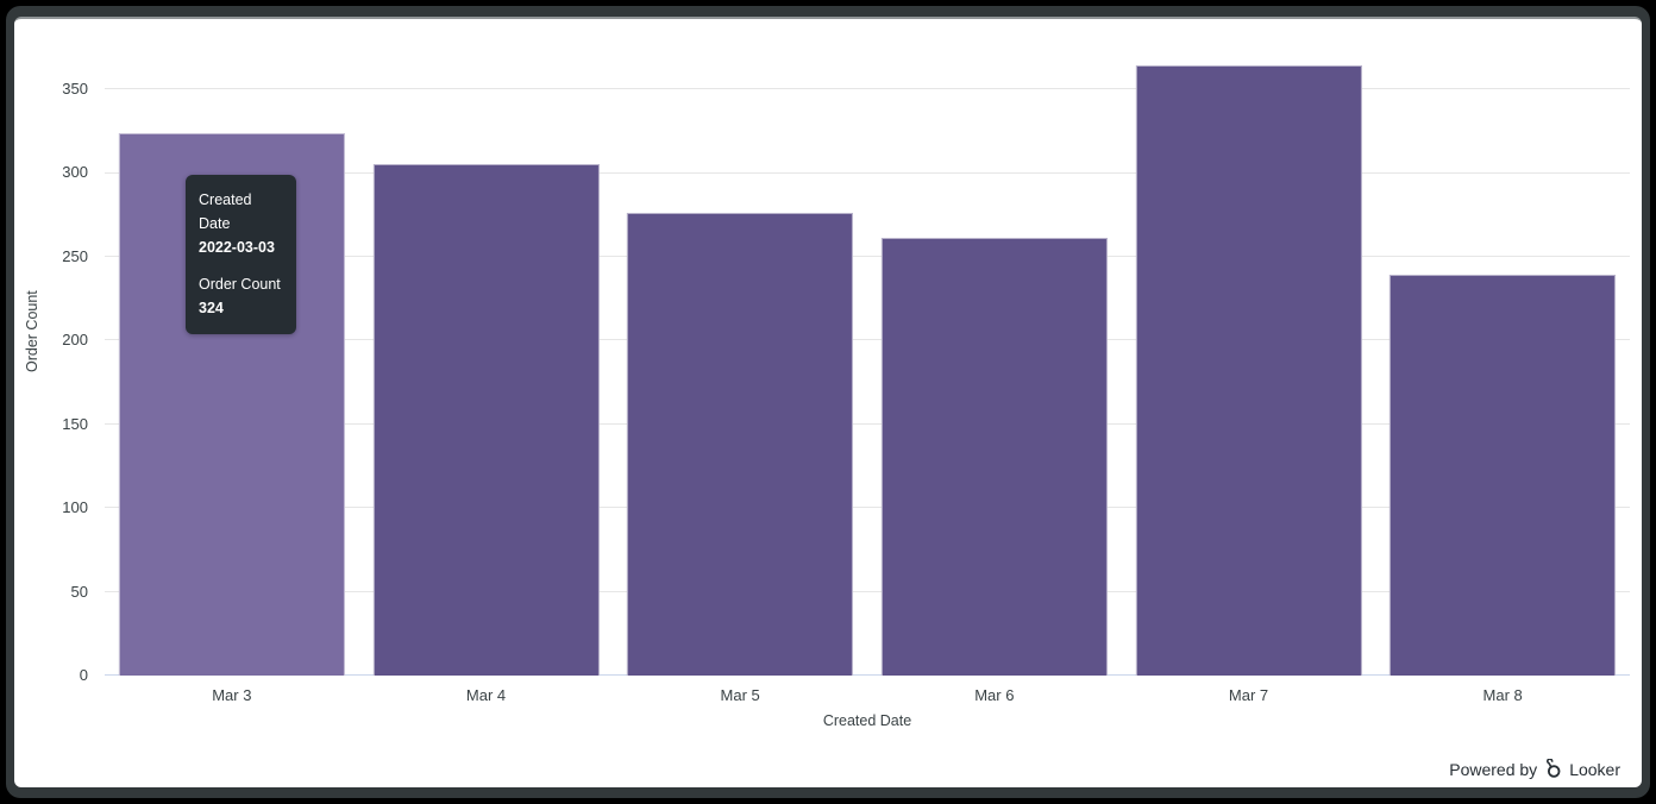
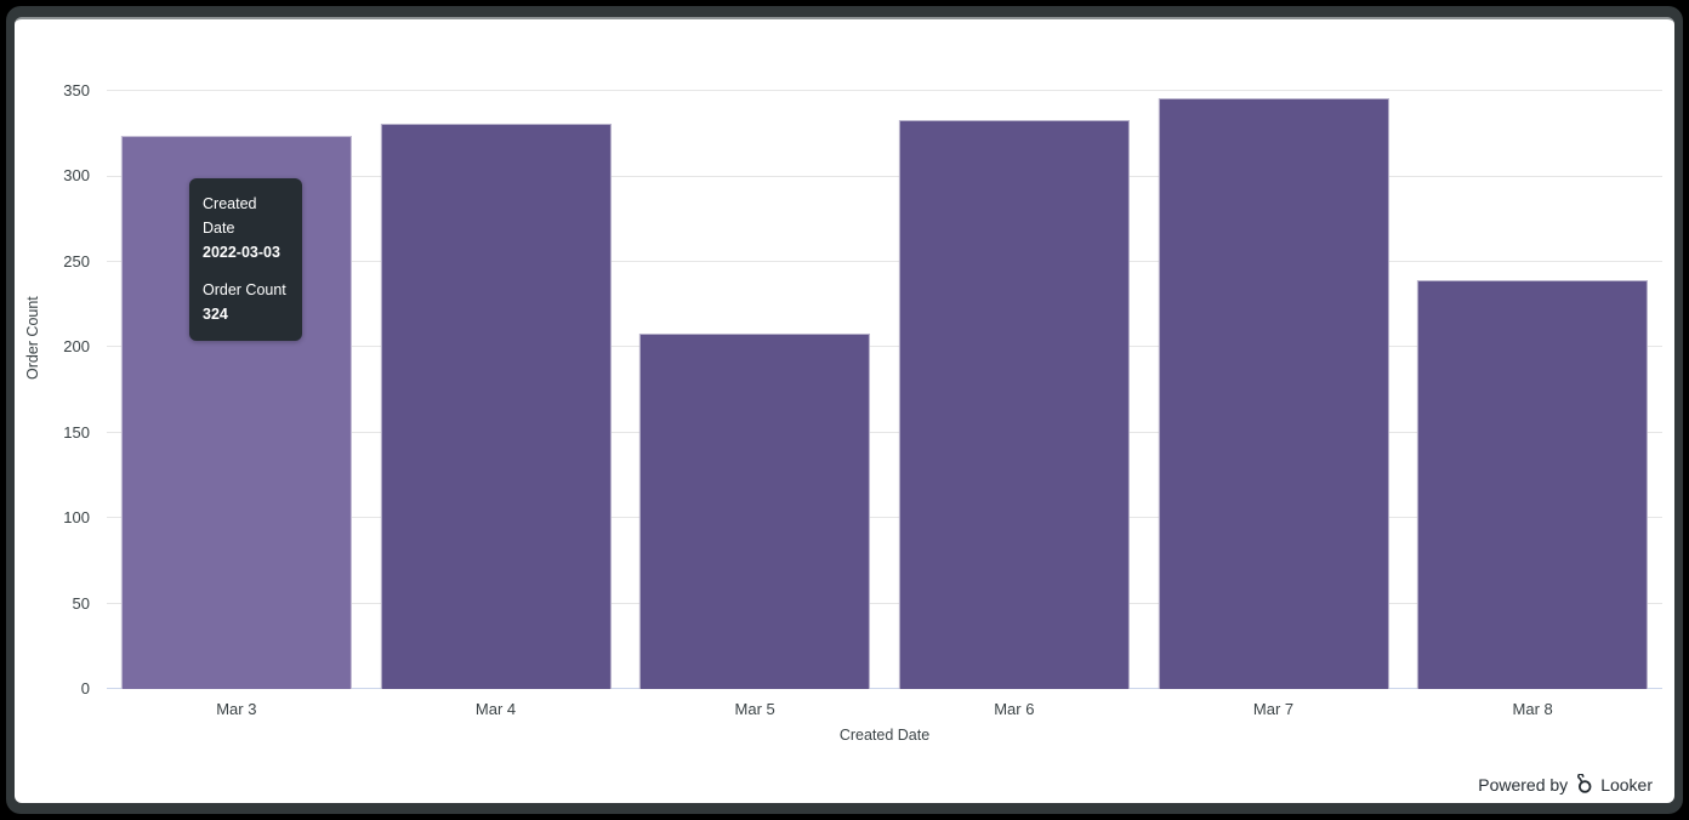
Mar 4: 305 -> 331
Mar 5: 276 -> 208
Mar 6: 261 -> 333
Mar 7: 364 -> 346
